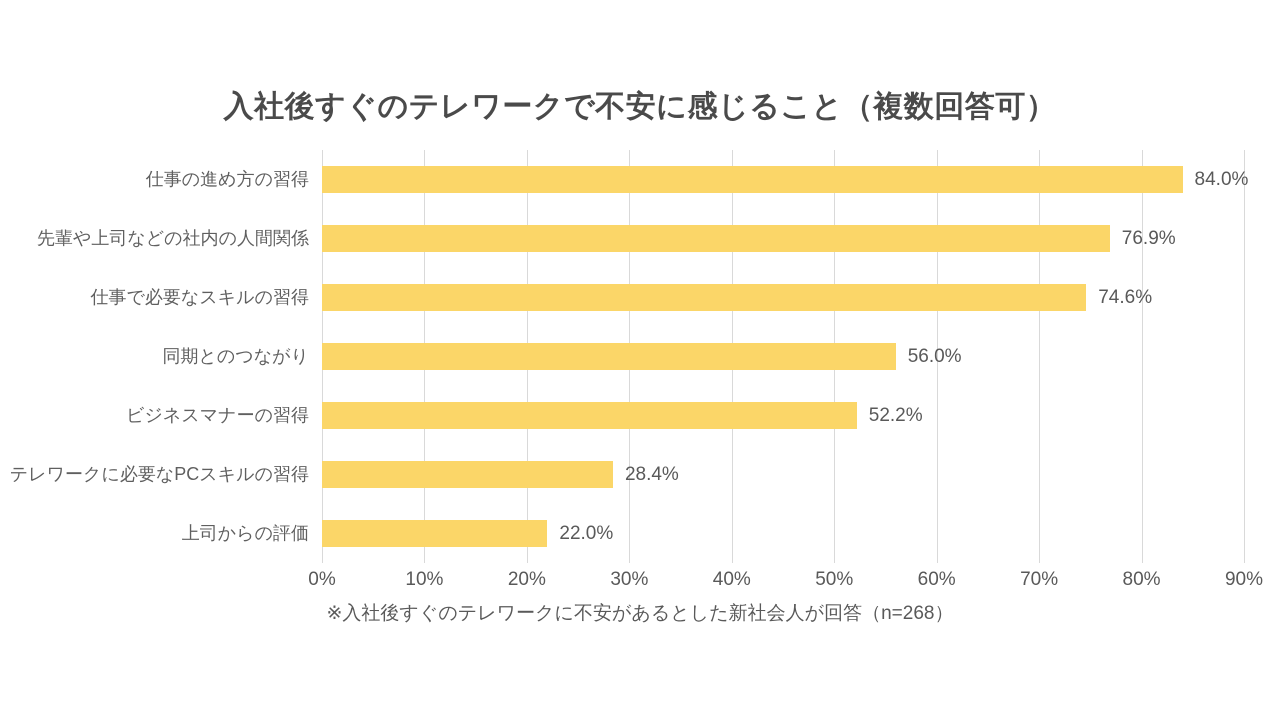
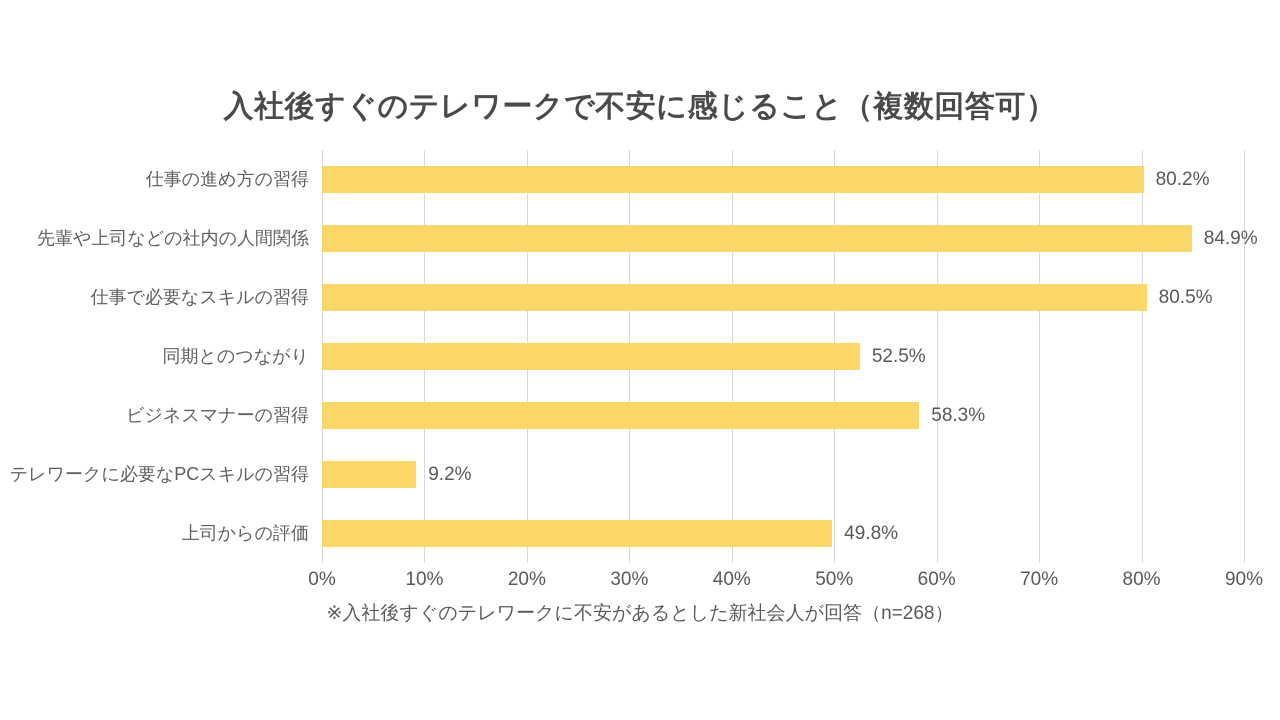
仕事の進め方の習得: 84.0% -> 80.2%
先輩や上司などの社内の人間関係: 76.9% -> 84.9%
仕事で必要なスキルの習得: 74.6% -> 80.5%
同期とのつながり: 56.0% -> 52.5%
ビジネスマナーの習得: 52.2% -> 58.3%
テレワークに必要なPCスキルの習得: 28.4% -> 9.2%
上司からの評価: 22.0% -> 49.8%
